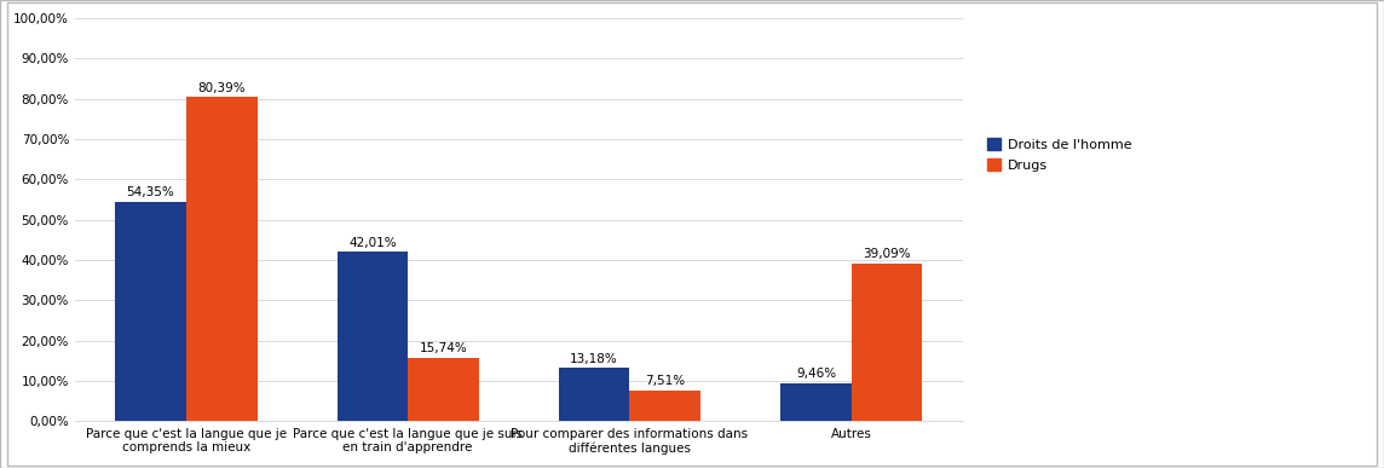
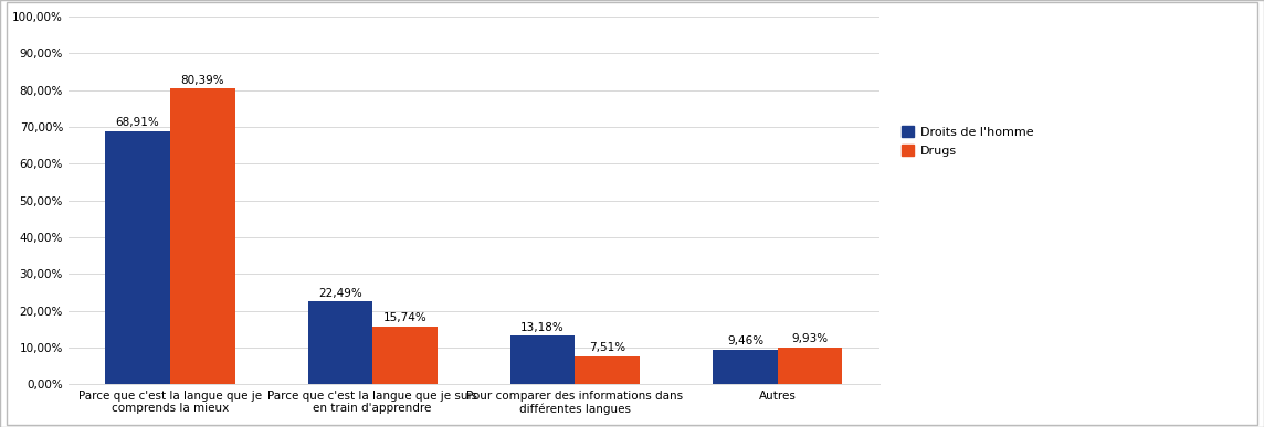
Droits de l'homme/Parce que c'est la langue que je comprends la mieux: 54,35% -> 68,91%
Droits de l'homme/Parce que c'est la langue que je suis en train d'apprendre: 42,01% -> 22,49%
Drugs/Autres: 39,09% -> 9,93%
